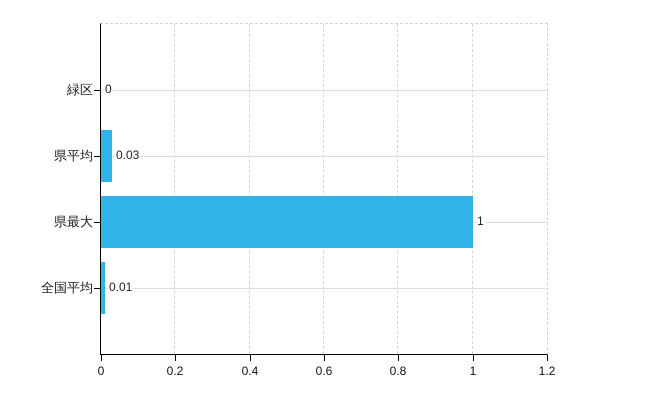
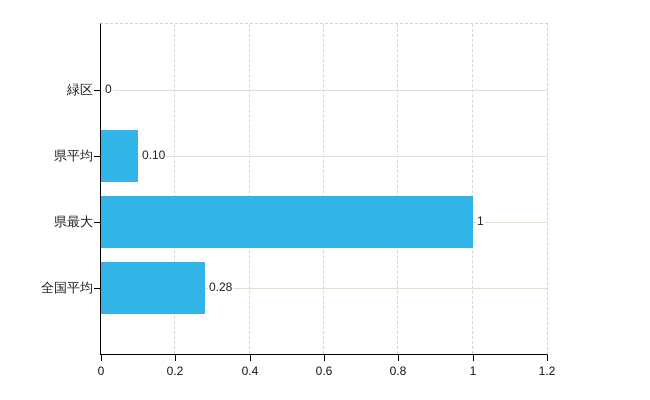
県平均: 0.03 -> 0.10
全国平均: 0.01 -> 0.28
